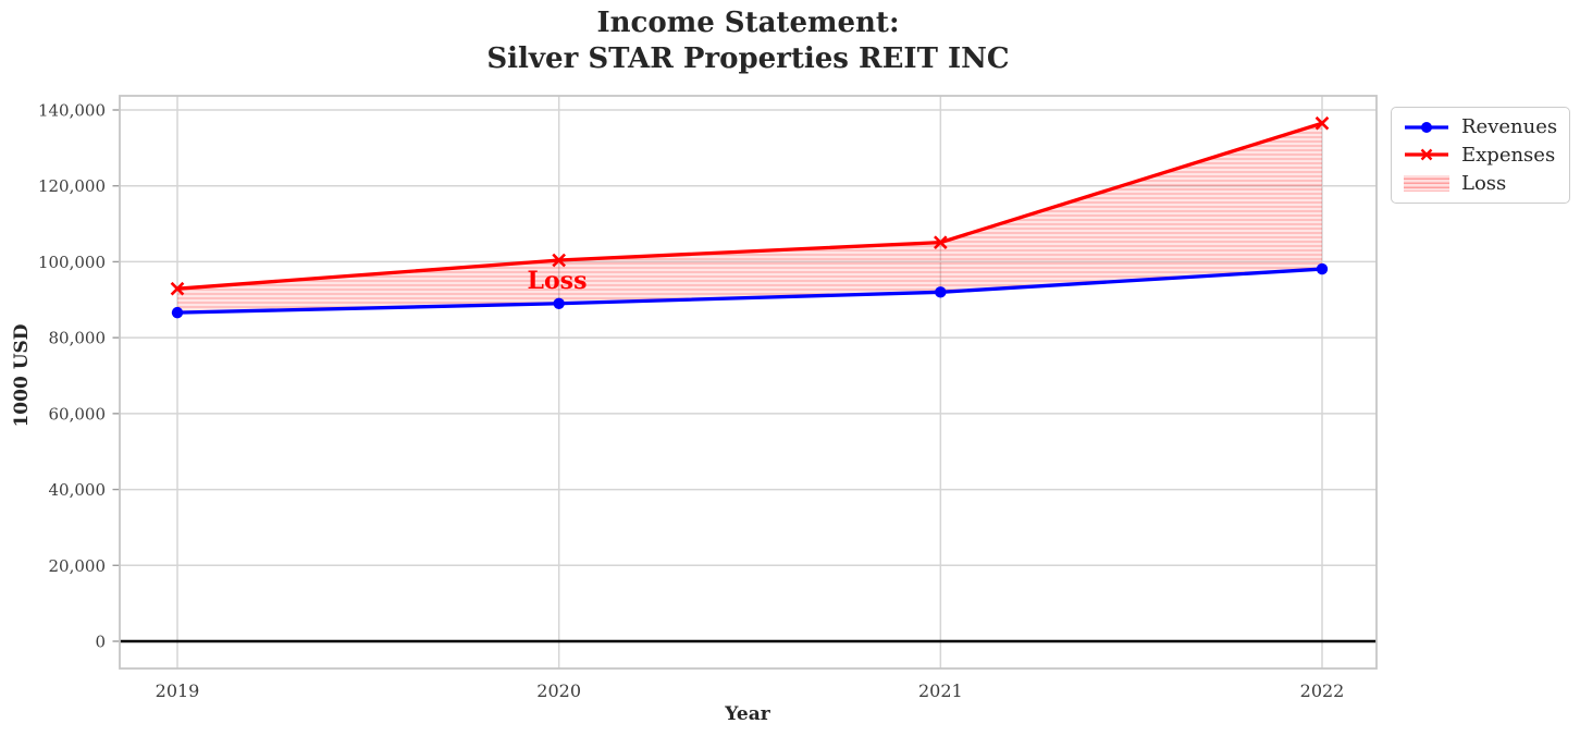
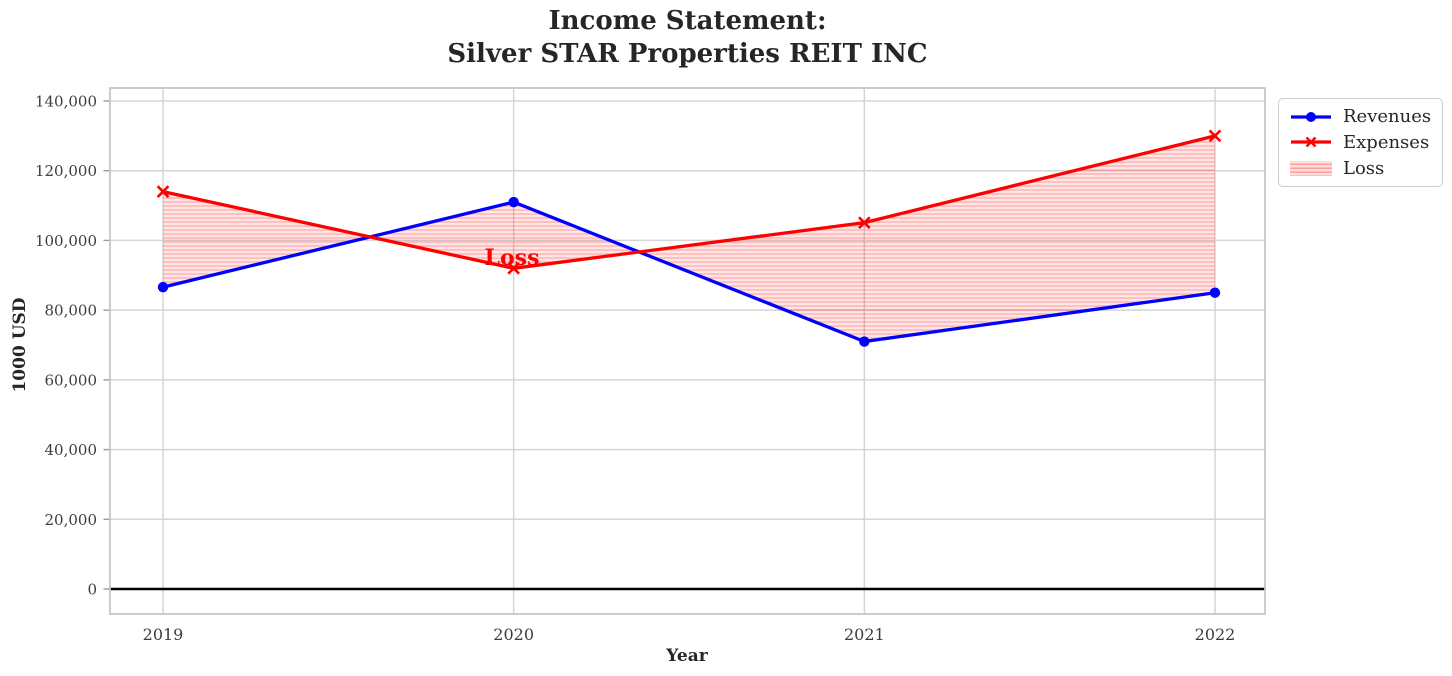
Expenses/2019: 93000 -> 114000
Revenues/2020: 89000 -> 111000
Expenses/2020: 100000 -> 92000
Revenues/2021: 92000 -> 71000
Revenues/2022: 98000 -> 85000
Expenses/2022: 136000 -> 130000
